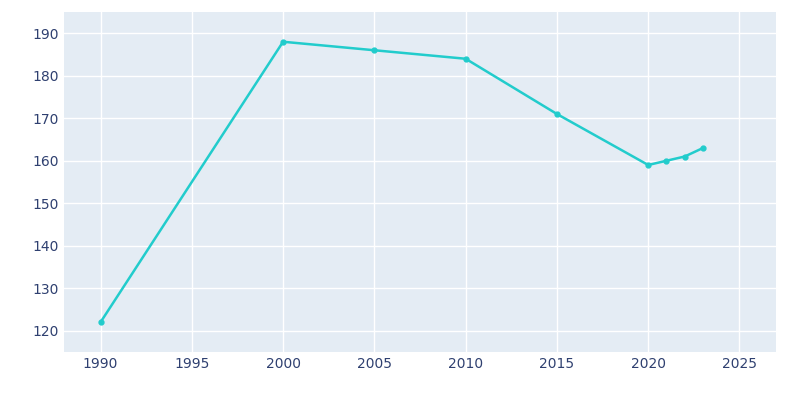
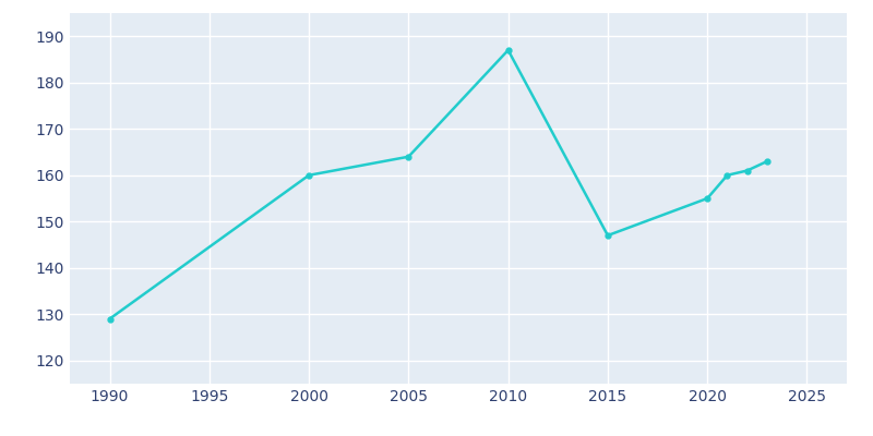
1990: 122 -> 129
2000: 188 -> 160
2005: 186 -> 164
2010: 184 -> 187
2015: 171 -> 147
2020: 159 -> 155
